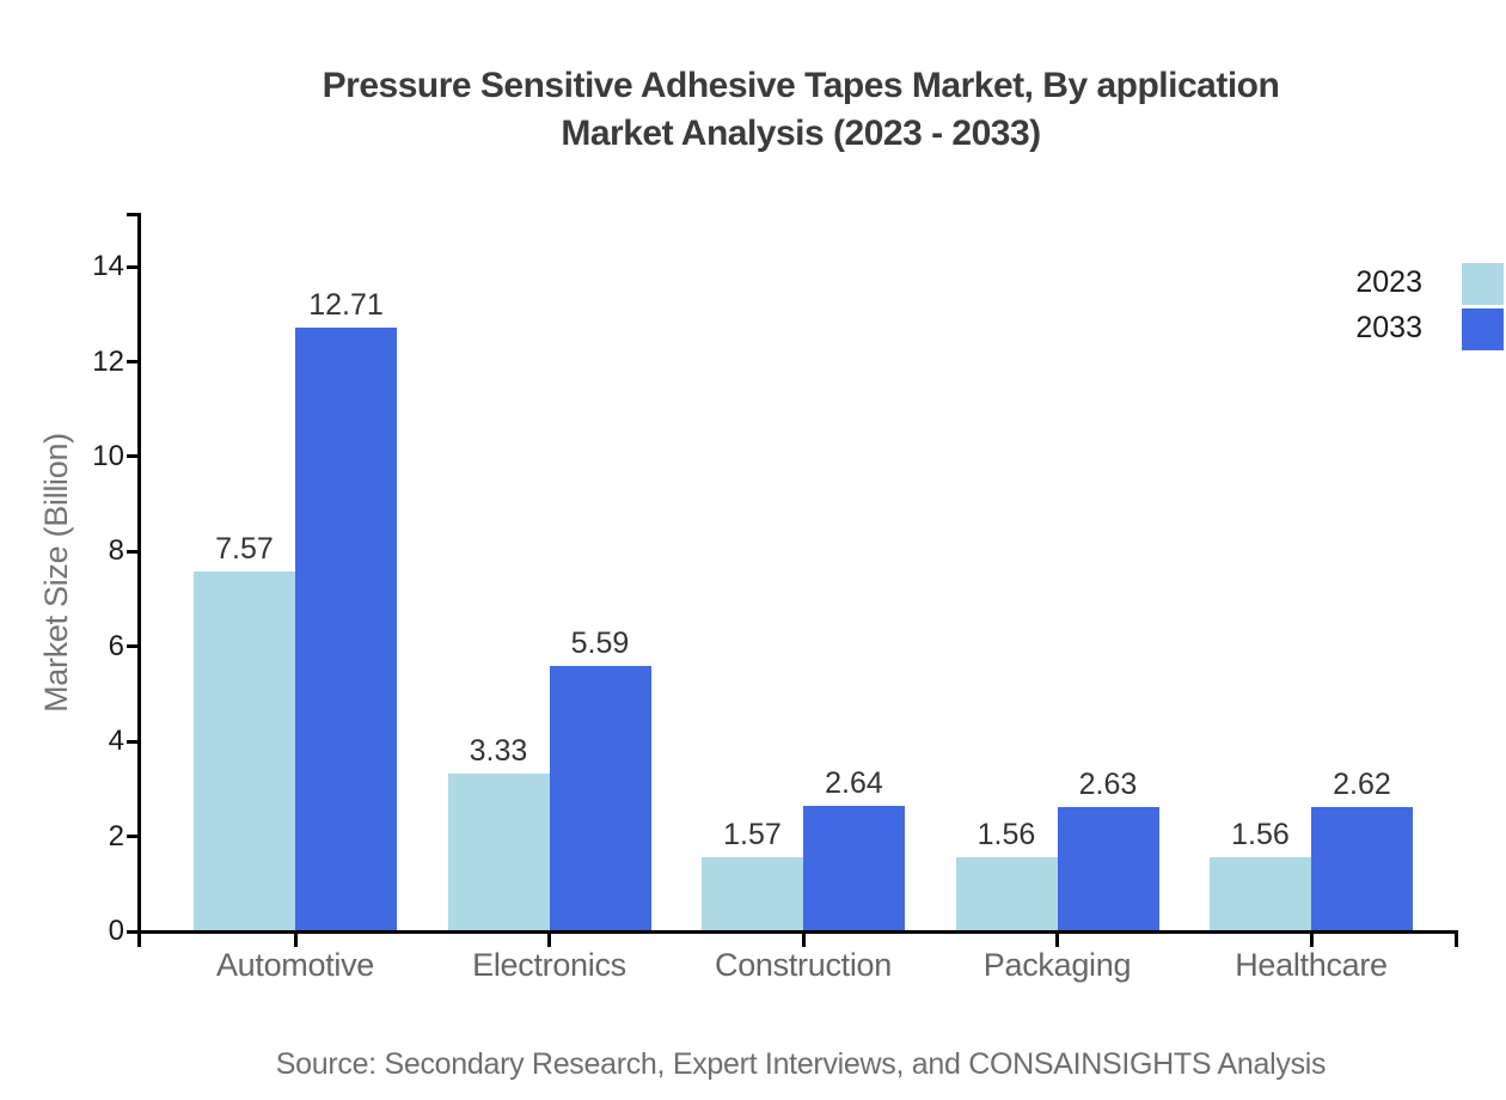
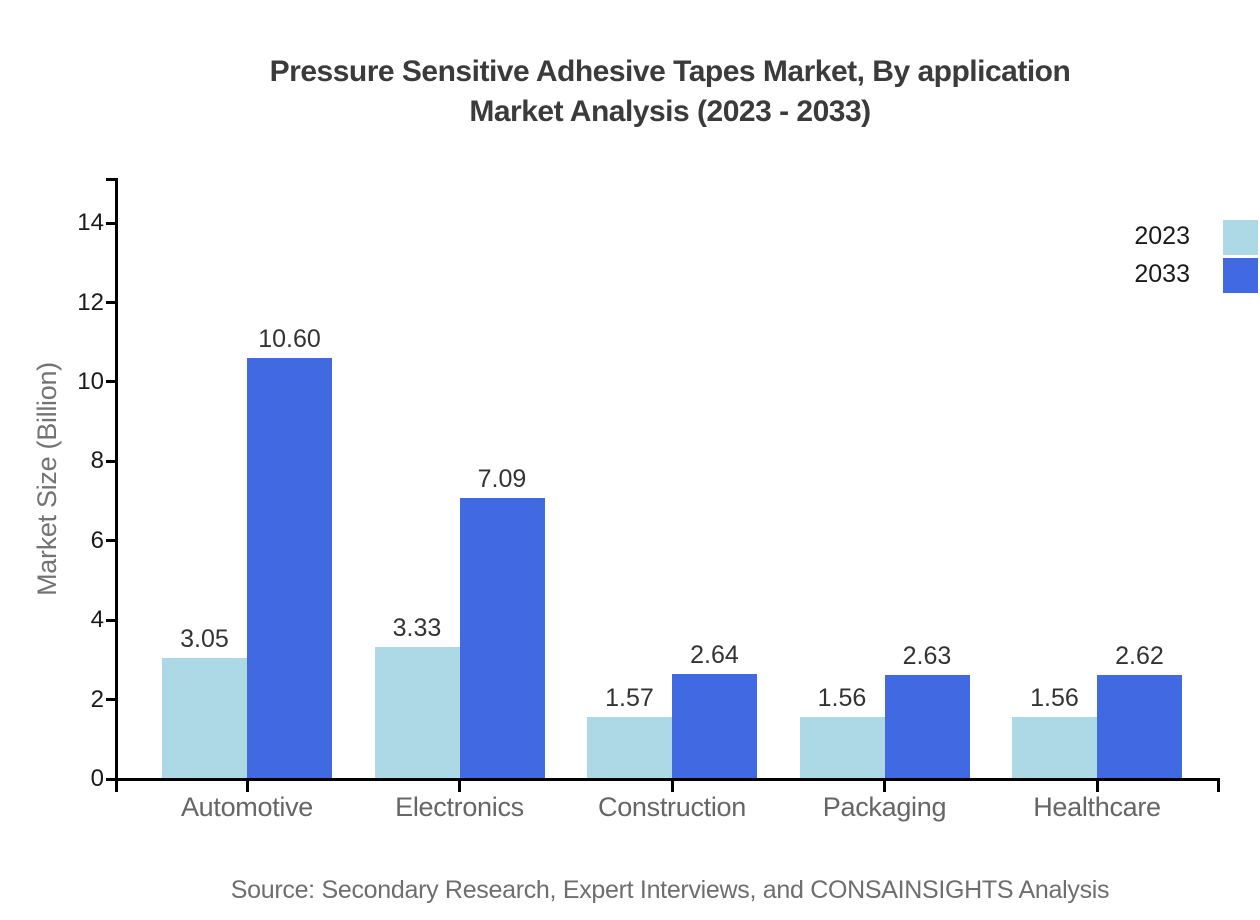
2023/Automotive: 7.57 -> 3.05
2033/Automotive: 12.71 -> 10.60
2033/Electronics: 5.59 -> 7.09
